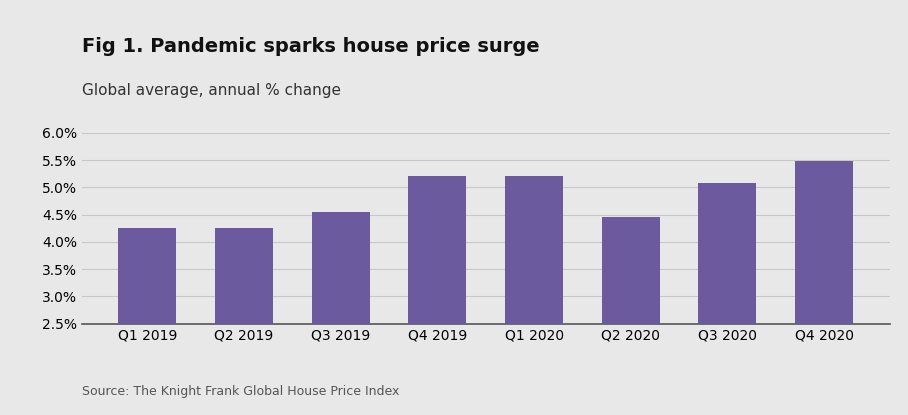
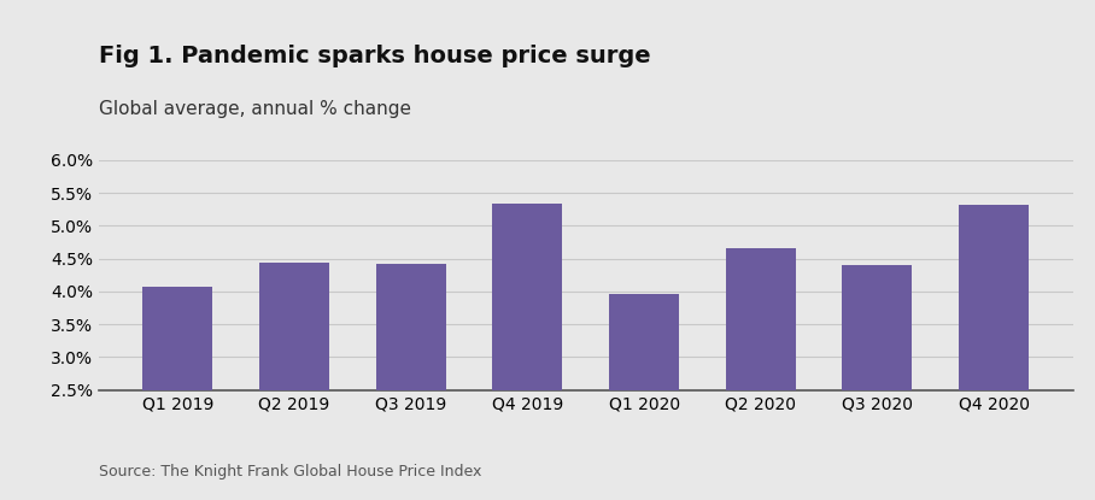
Q1 2019: 4.25% -> 4.08%
Q2 2019: 4.25% -> 4.44%
Q3 2019: 4.55% -> 4.42%
Q4 2019: 5.20% -> 5.34%
Q1 2020: 5.20% -> 3.96%
Q2 2020: 4.45% -> 4.66%
Q3 2020: 5.08% -> 4.40%
Q4 2020: 5.48% -> 5.32%
